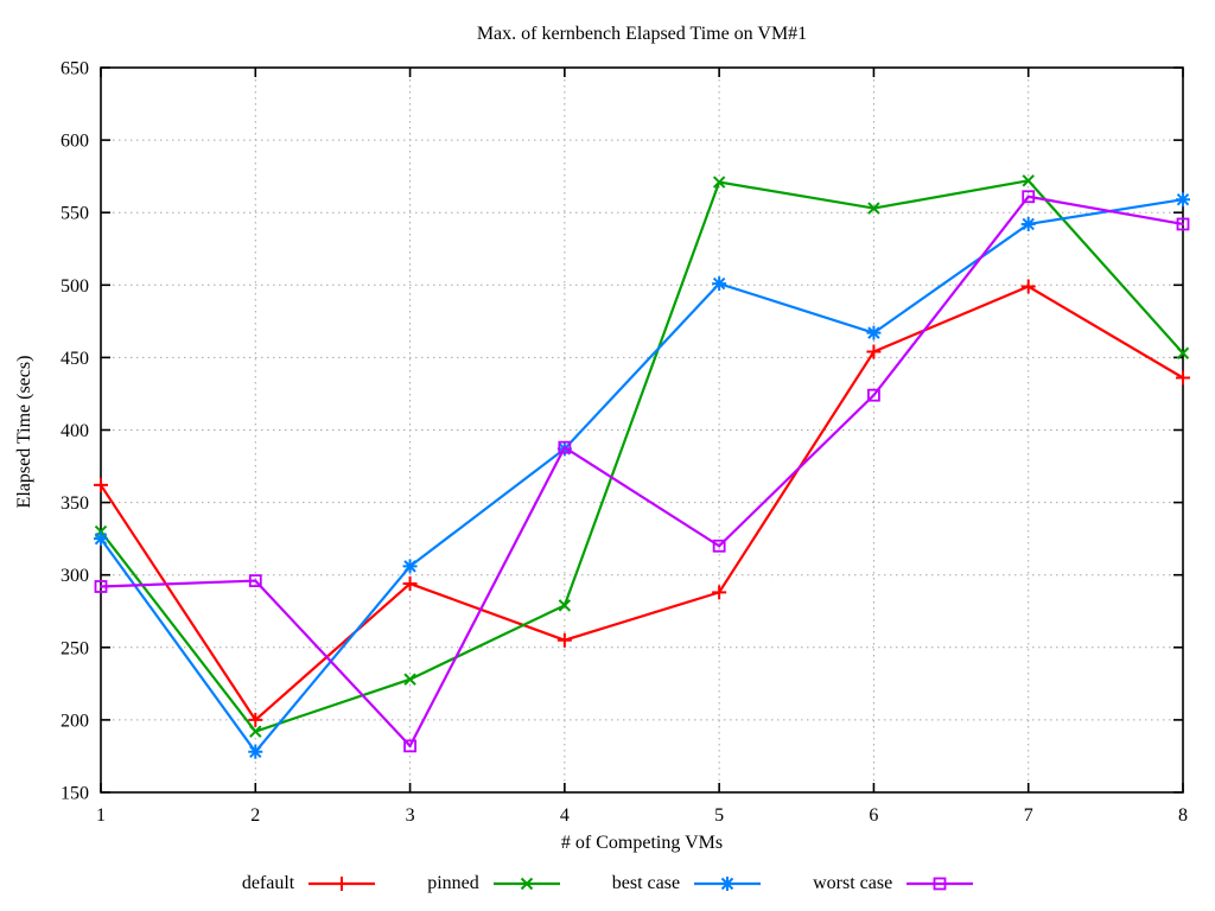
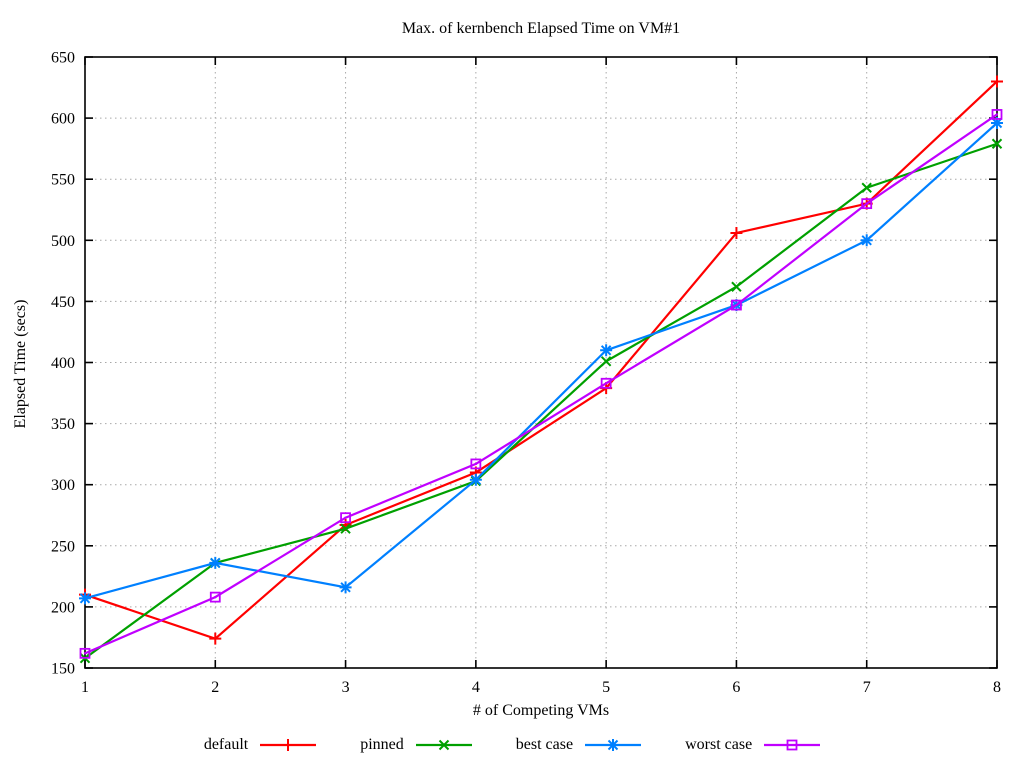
default/1: 362 -> 210
pinned/1: 330 -> 158
best case/1: 325 -> 207
worst case/1: 292 -> 162
default/2: 200 -> 174
pinned/2: 192 -> 236
best case/2: 178 -> 236
worst case/2: 296 -> 208
default/3: 294 -> 267
pinned/3: 228 -> 264
best case/3: 306 -> 216
worst case/3: 182 -> 273
default/4: 255 -> 310
pinned/4: 279 -> 303
best case/4: 387 -> 304
worst case/4: 388 -> 317
default/5: 288 -> 379
pinned/5: 571 -> 401
best case/5: 501 -> 410
worst case/5: 320 -> 383
default/6: 454 -> 506
pinned/6: 553 -> 462
best case/6: 467 -> 447
worst case/6: 424 -> 447
default/7: 499 -> 530
pinned/7: 572 -> 543
best case/7: 542 -> 500
worst case/7: 561 -> 530
default/8: 436 -> 630
pinned/8: 453 -> 579
best case/8: 559 -> 596
worst case/8: 542 -> 603
